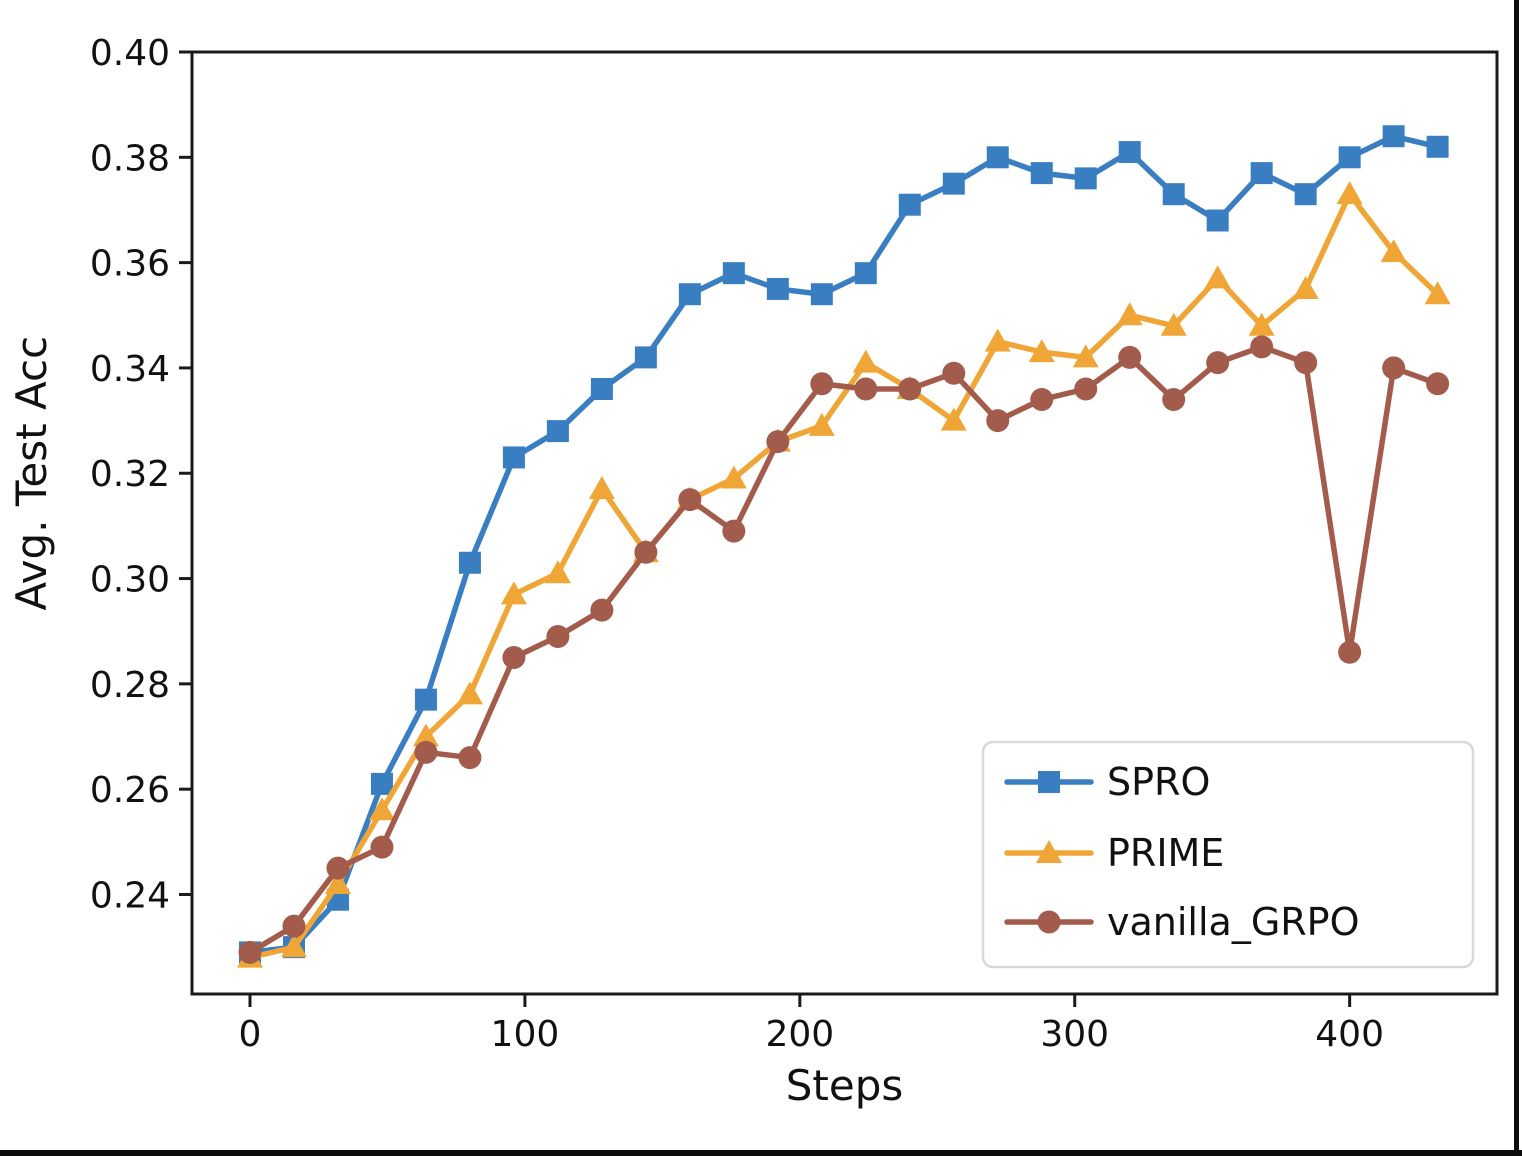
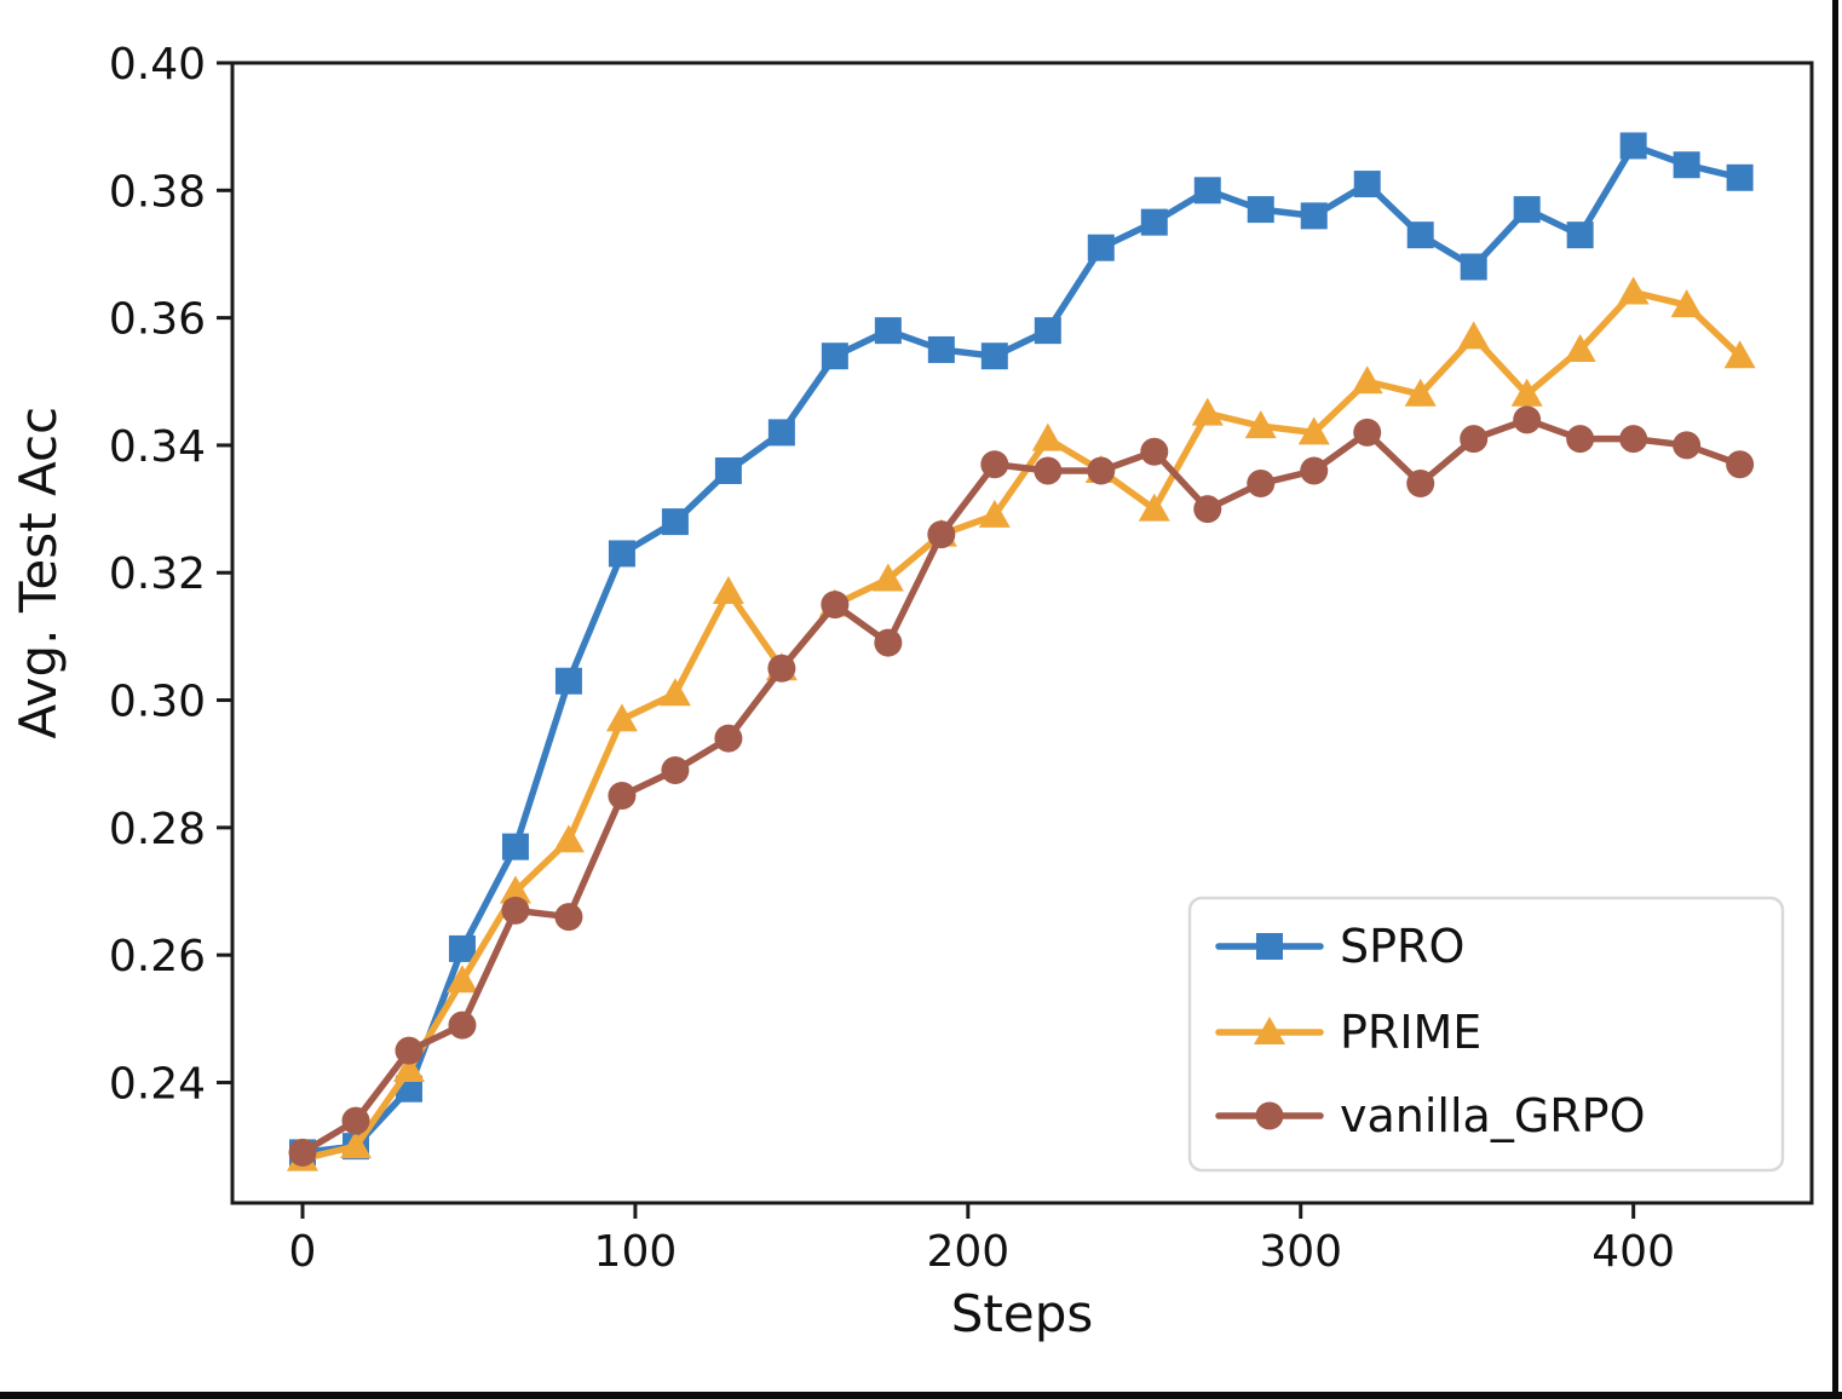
SPRO/400: 0.380 -> 0.387
PRIME/400: 0.373 -> 0.364
vanilla_GRPO/400: 0.286 -> 0.341
